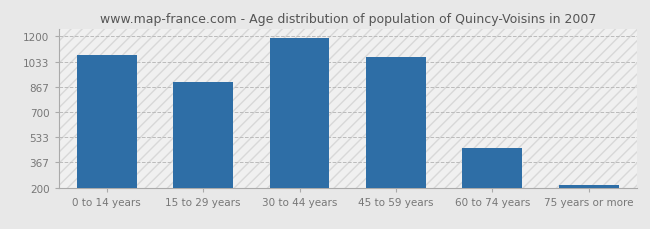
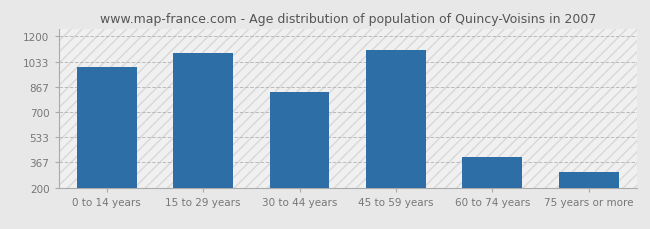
0 to 14 years: 1080 -> 1000
15 to 29 years: 900 -> 1090
30 to 44 years: 1190 -> 830
45 to 59 years: 1060 -> 1110
60 to 74 years: 460 -> 400
75 years or more: 220 -> 300
